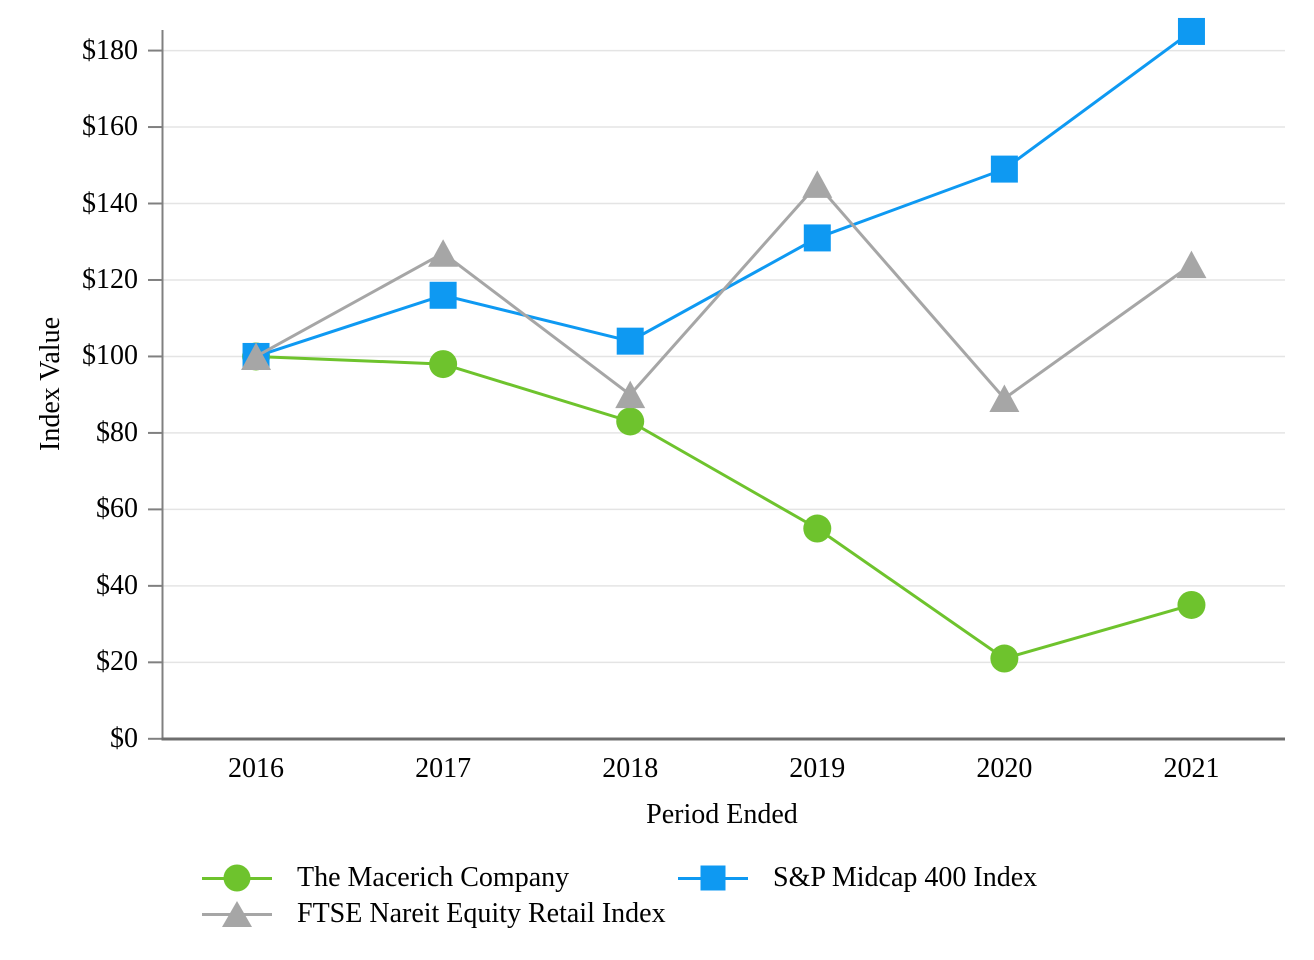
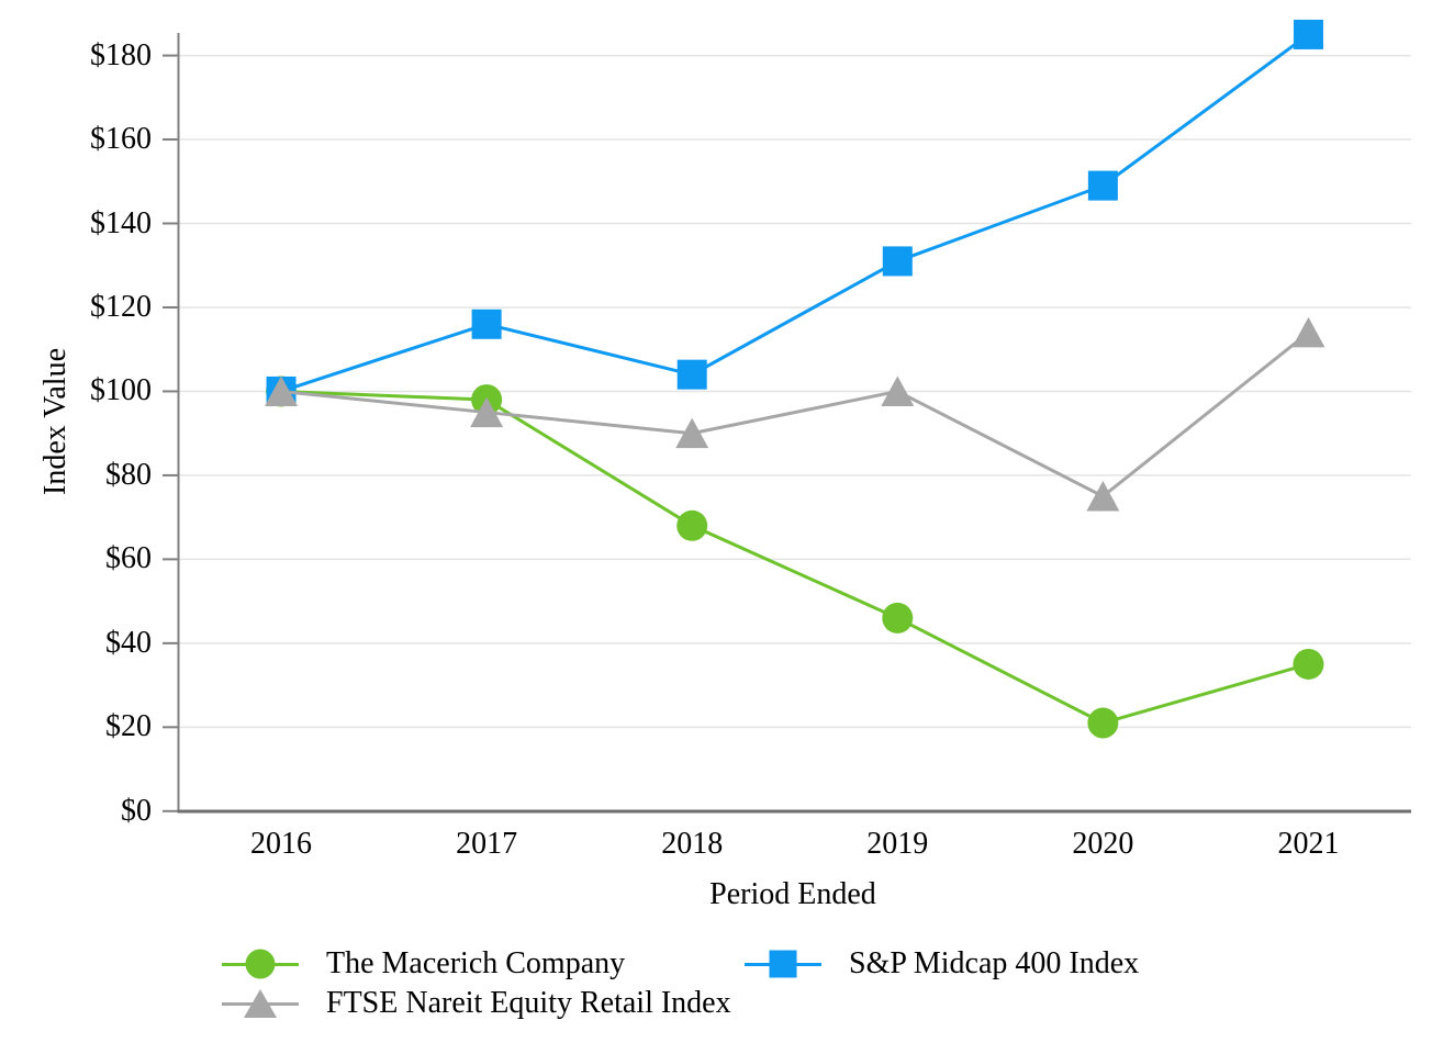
FTSE Nareit Equity Retail Index/2017: $127 -> $95
The Macerich Company/2018: $83 -> $68
The Macerich Company/2019: $55 -> $46
FTSE Nareit Equity Retail Index/2019: $145 -> $100
FTSE Nareit Equity Retail Index/2020: $89 -> $75
FTSE Nareit Equity Retail Index/2021: $124 -> $114
